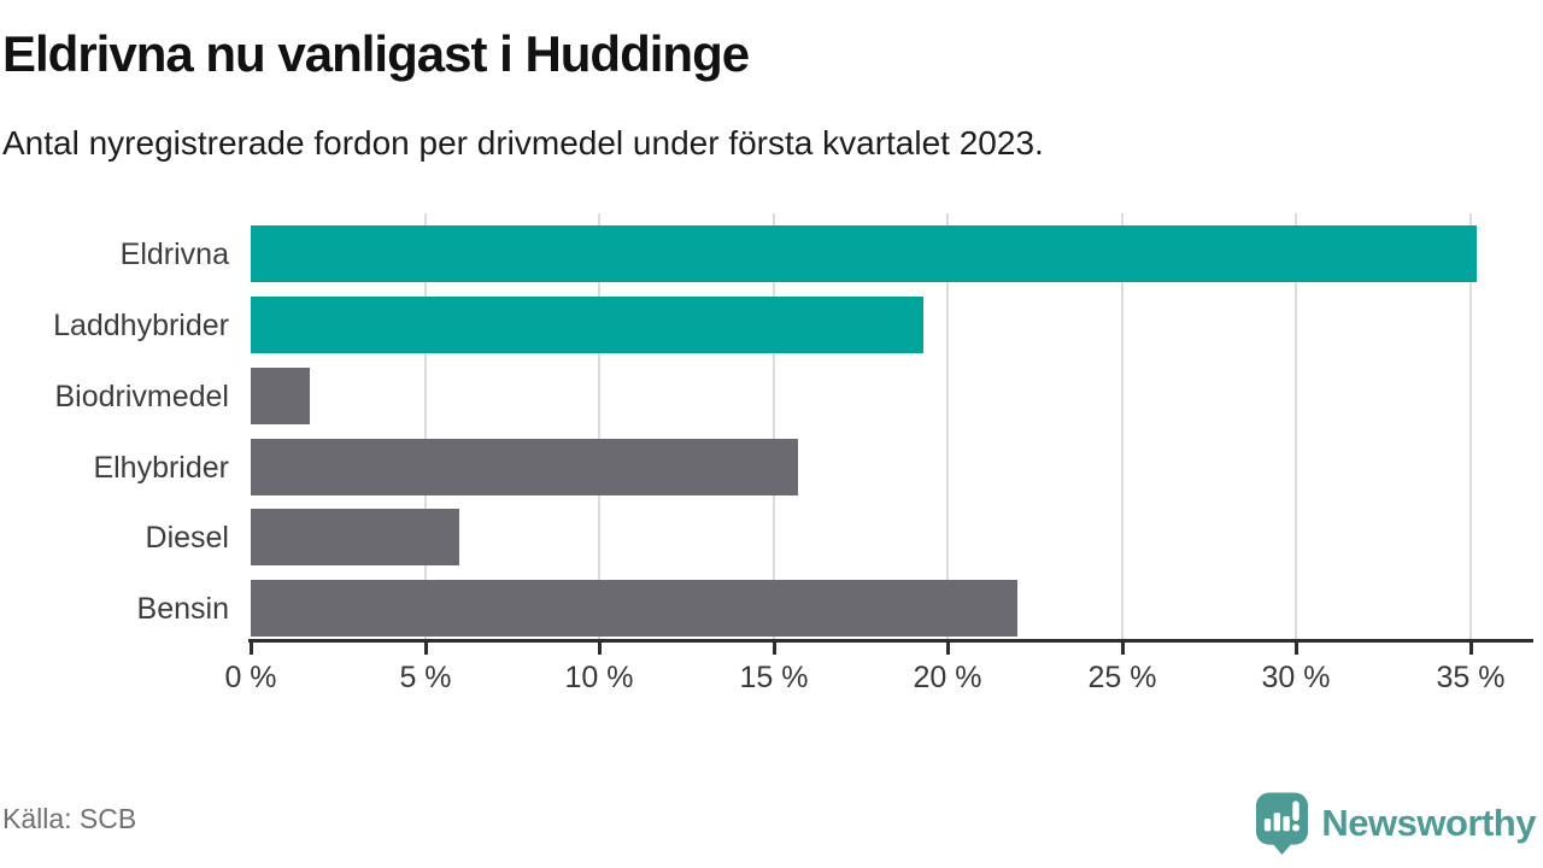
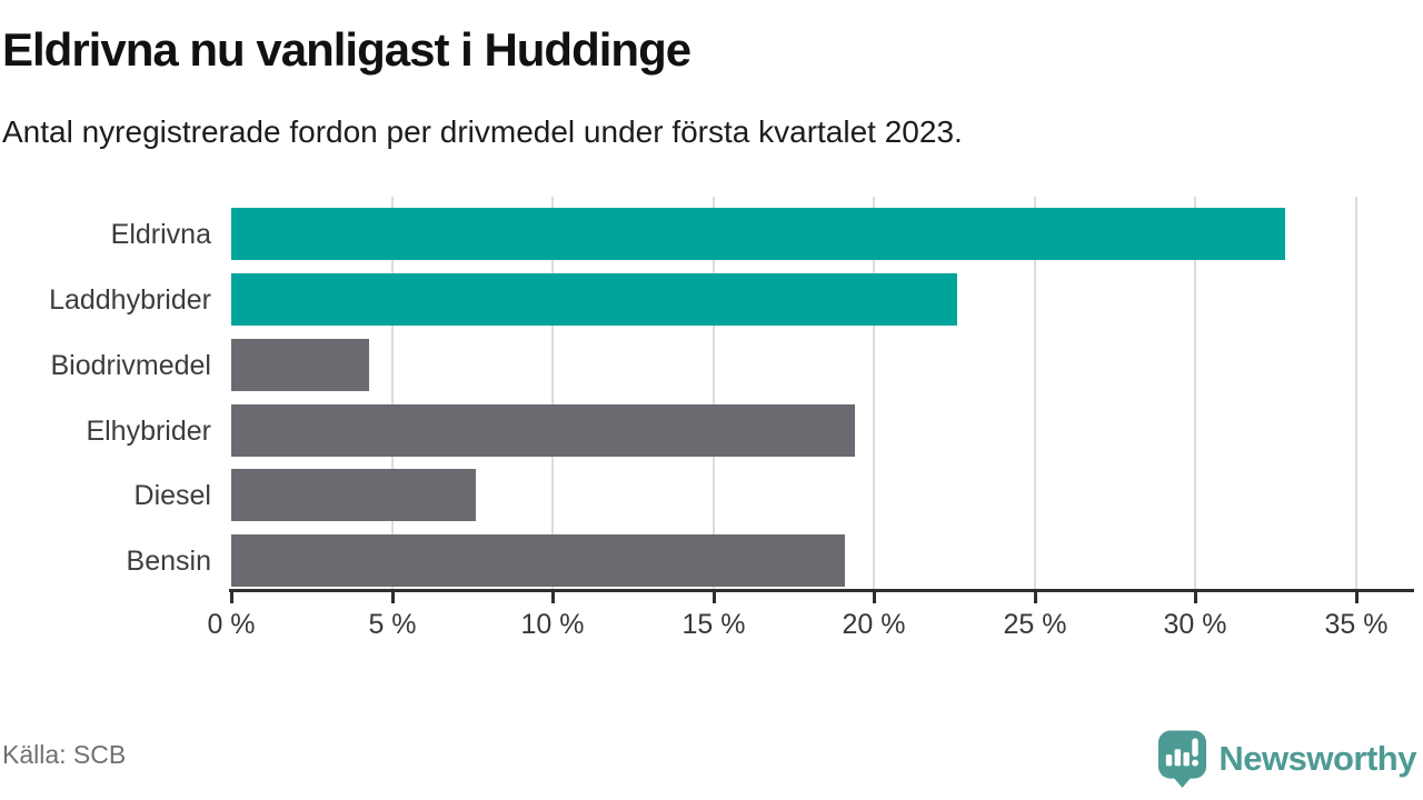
Eldrivna: 35.2% -> 32.8%
Laddhybrider: 19.3% -> 22.6%
Biodrivmedel: 1.7% -> 4.3%
Elhybrider: 15.7% -> 19.4%
Diesel: 6.0% -> 7.6%
Bensin: 22.0% -> 19.1%
